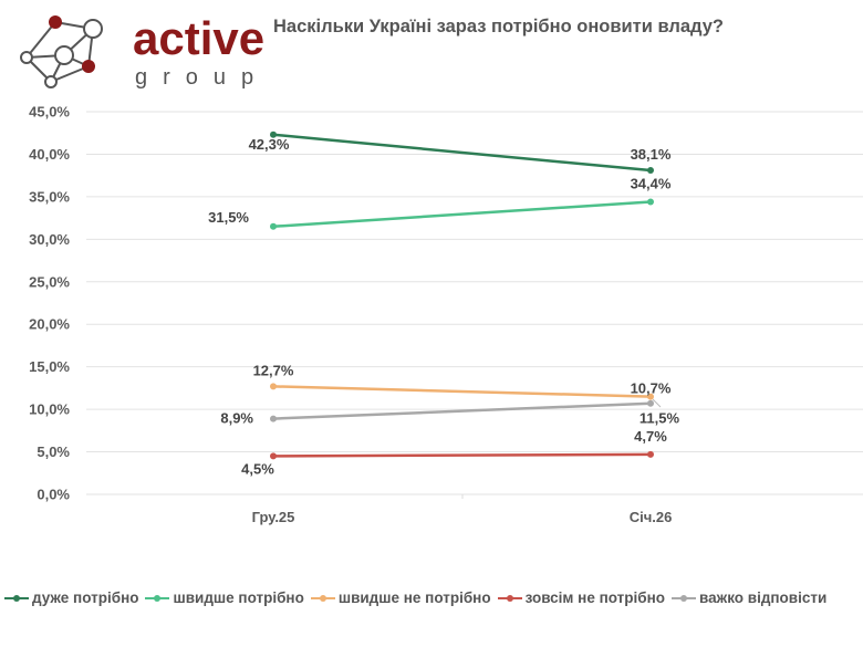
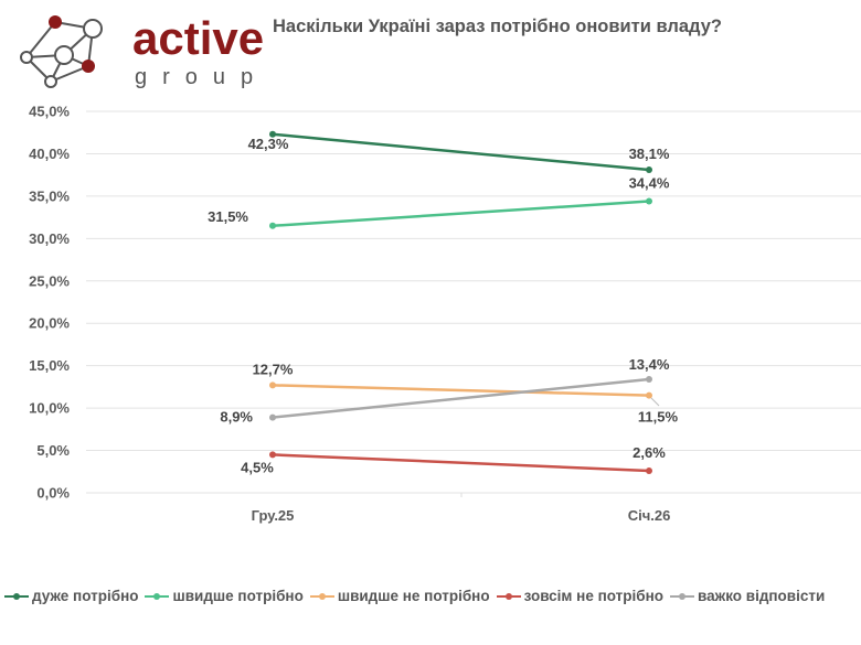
зовсім не потрібно/Січ.26: 4,7% -> 2,6%
важко відповісти/Січ.26: 10,7% -> 13,4%
